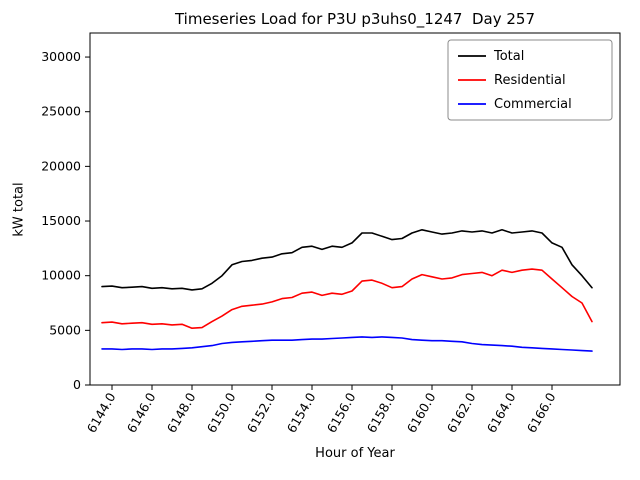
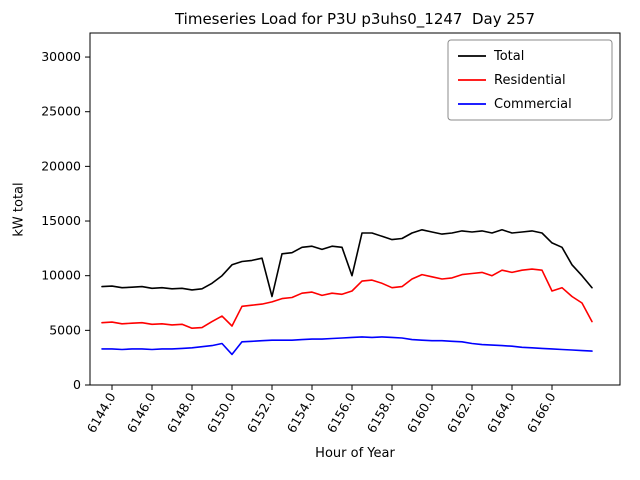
Residential/6150.0: 6900 -> 5400
Commercial/6150.0: 3900 -> 2800
Total/6152.0: 11700 -> 8100
Total/6156.0: 13000 -> 10000
Residential/6166.0: 9700 -> 8600
